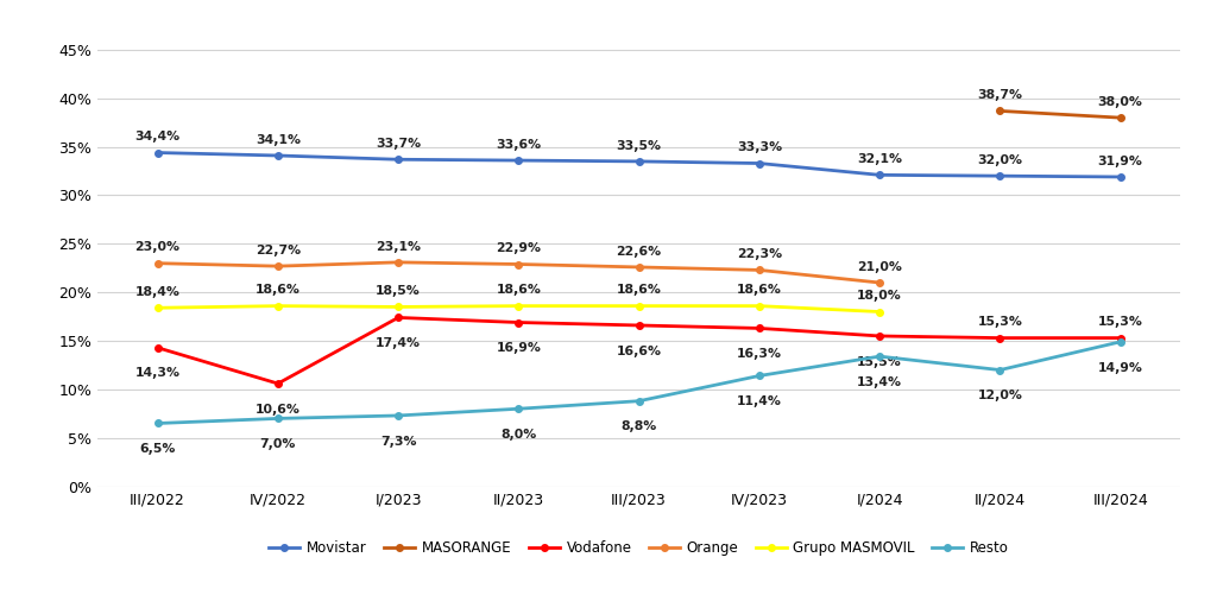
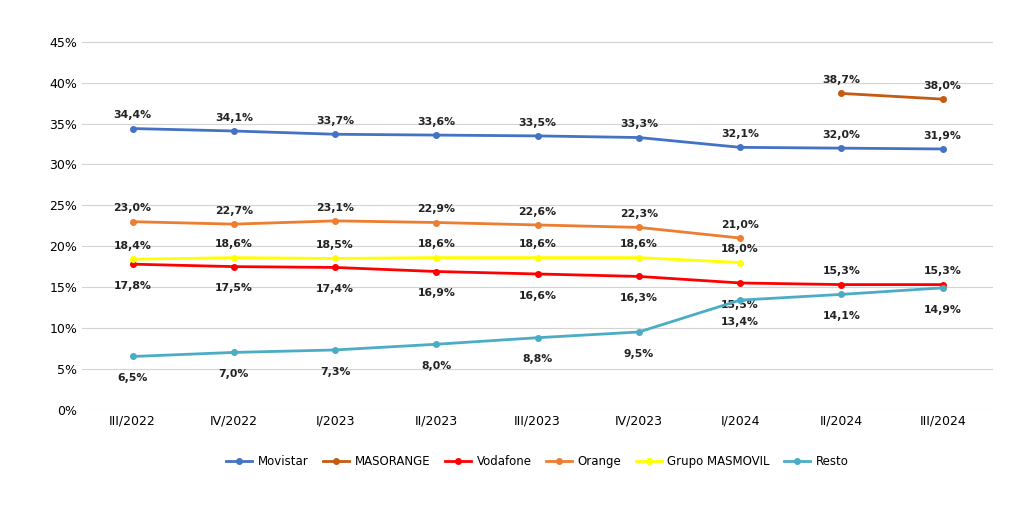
Vodafone/III/2022: 14,3% -> 17,8%
Vodafone/IV/2022: 10,6% -> 17,5%
Resto/IV/2023: 11,4% -> 9,5%
Resto/II/2024: 12,0% -> 14,1%
